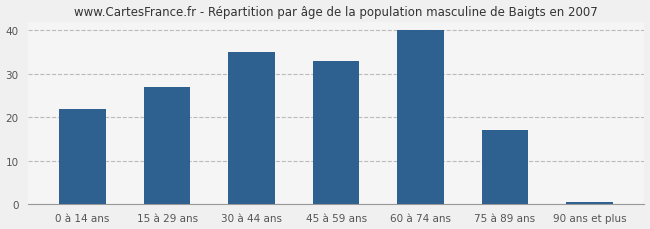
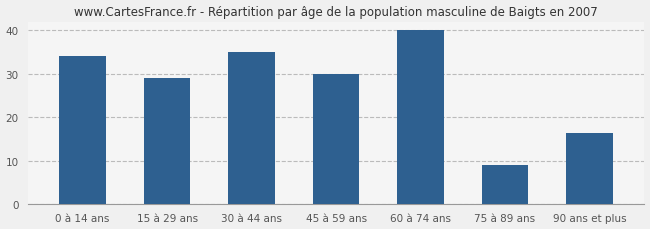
0 à 14 ans: 22.0 -> 34.0
15 à 29 ans: 27.0 -> 29.0
45 à 59 ans: 33.0 -> 30.0
75 à 89 ans: 17.0 -> 9.0
90 ans et plus: 0.5 -> 16.5
